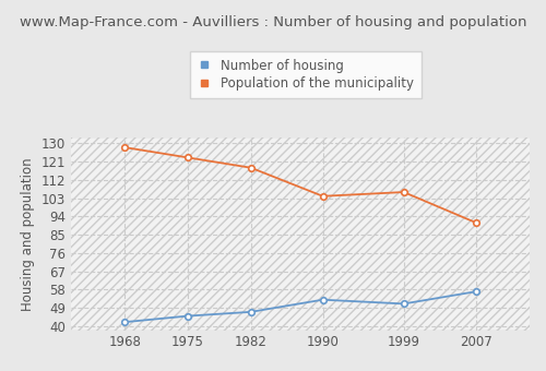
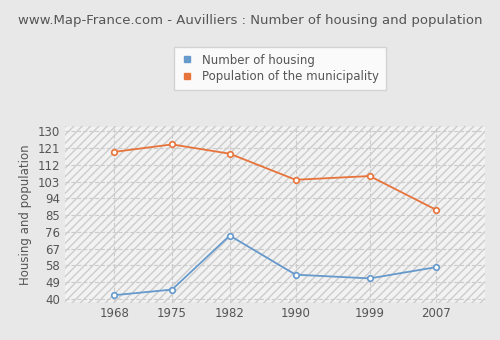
Population of the municipality/1968: 128 -> 119
Number of housing/1982: 47 -> 74
Population of the municipality/2007: 91 -> 88
